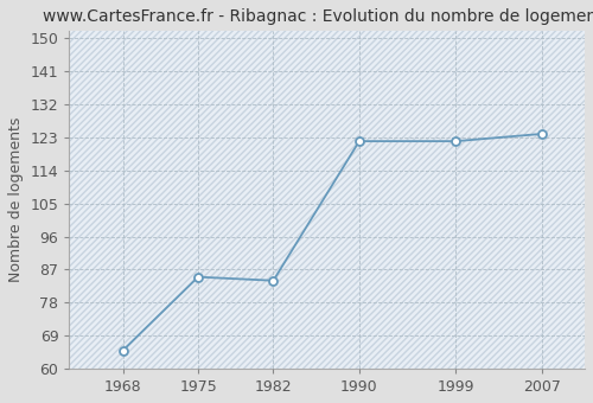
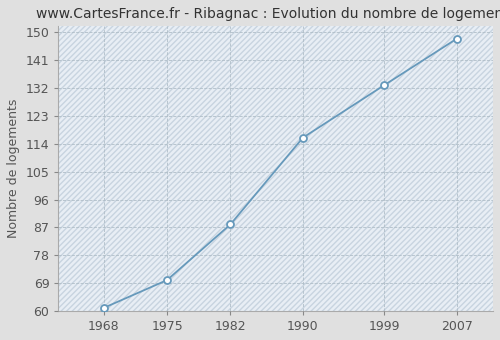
1968: 65 -> 61
1975: 85 -> 70
1982: 84 -> 88
1990: 122 -> 116
1999: 122 -> 133
2007: 124 -> 148
